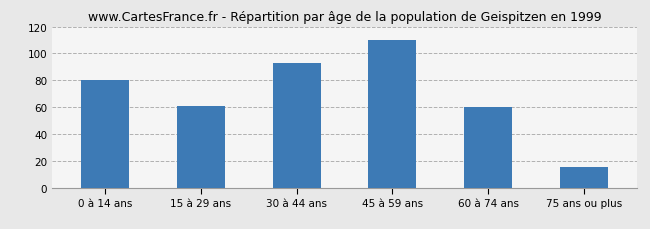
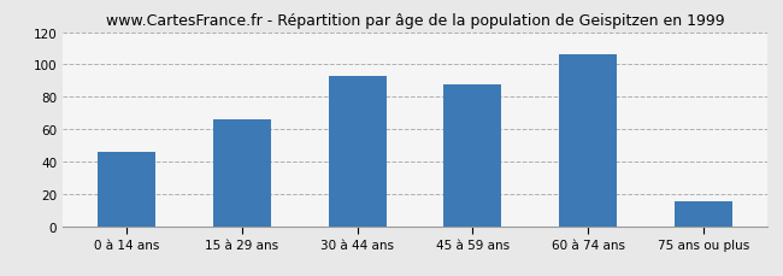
0 à 14 ans: 80 -> 46
15 à 29 ans: 61 -> 66
45 à 59 ans: 110 -> 88
60 à 74 ans: 60 -> 106
